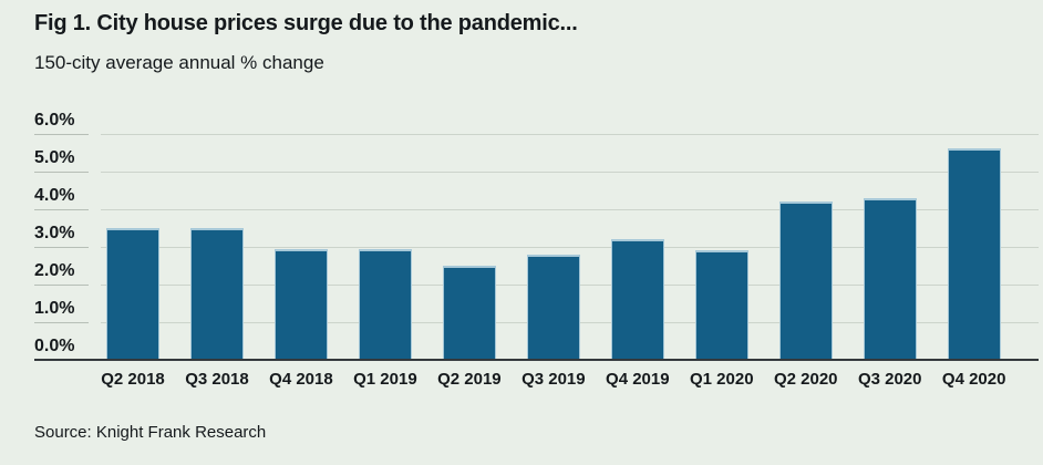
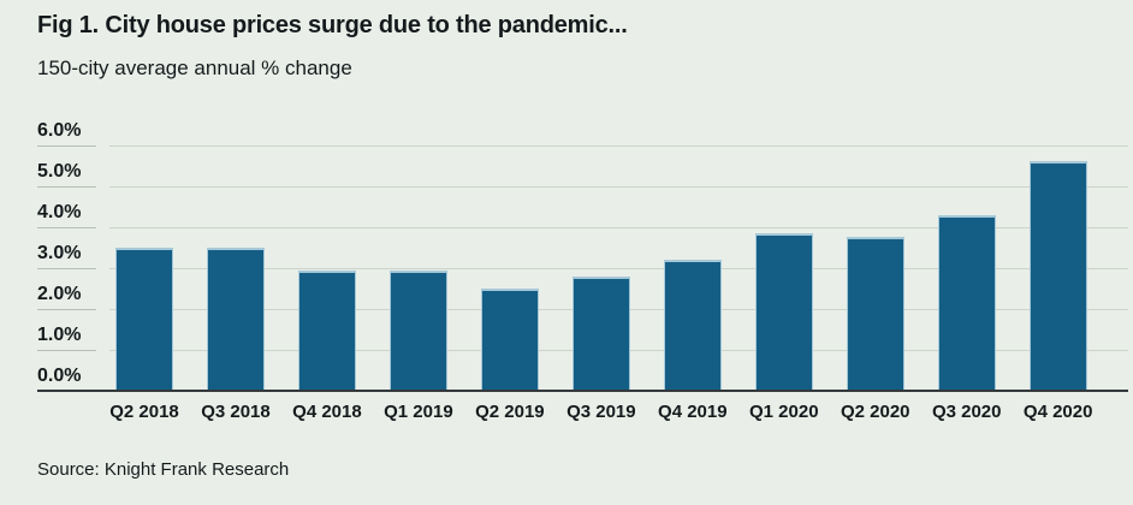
Q1 2020: 2.9% -> 3.9%
Q2 2020: 4.2% -> 3.8%
